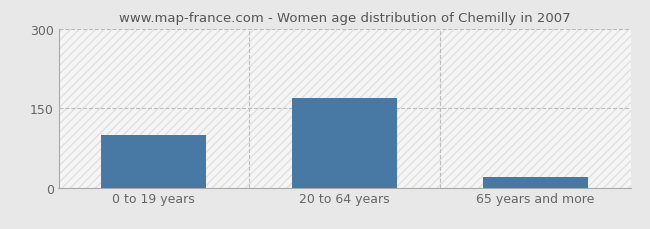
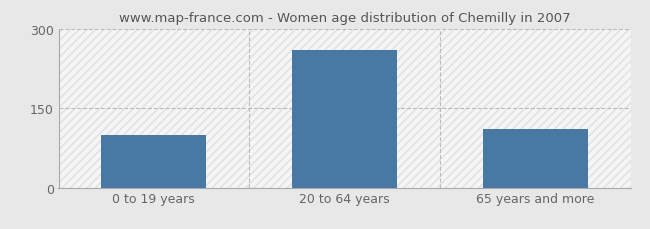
20 to 64 years: 170 -> 260
65 years and more: 20 -> 110
